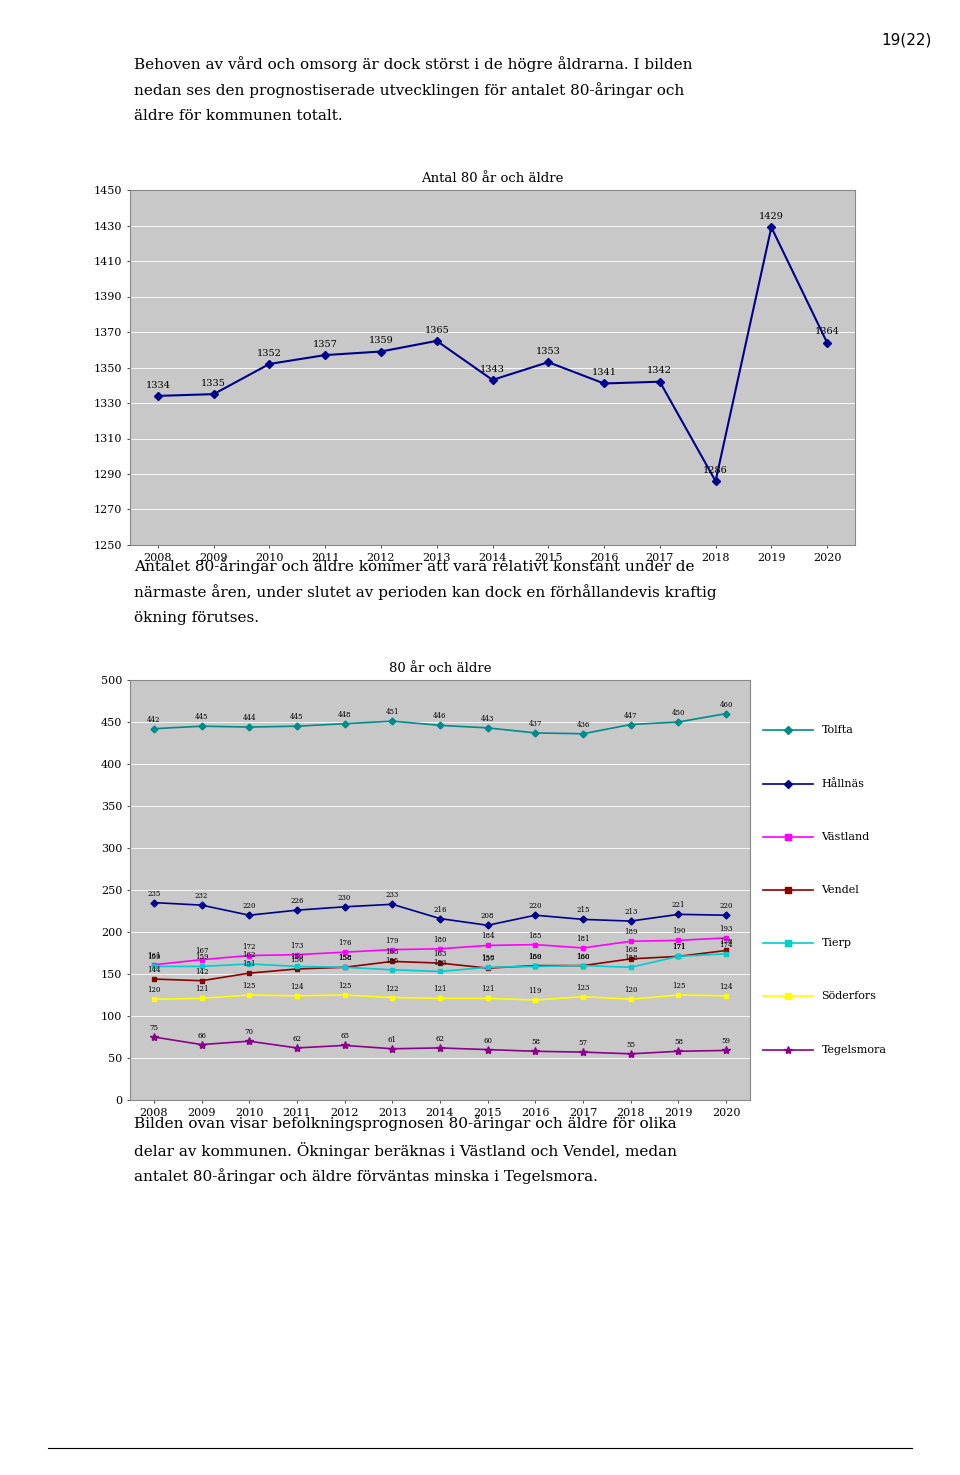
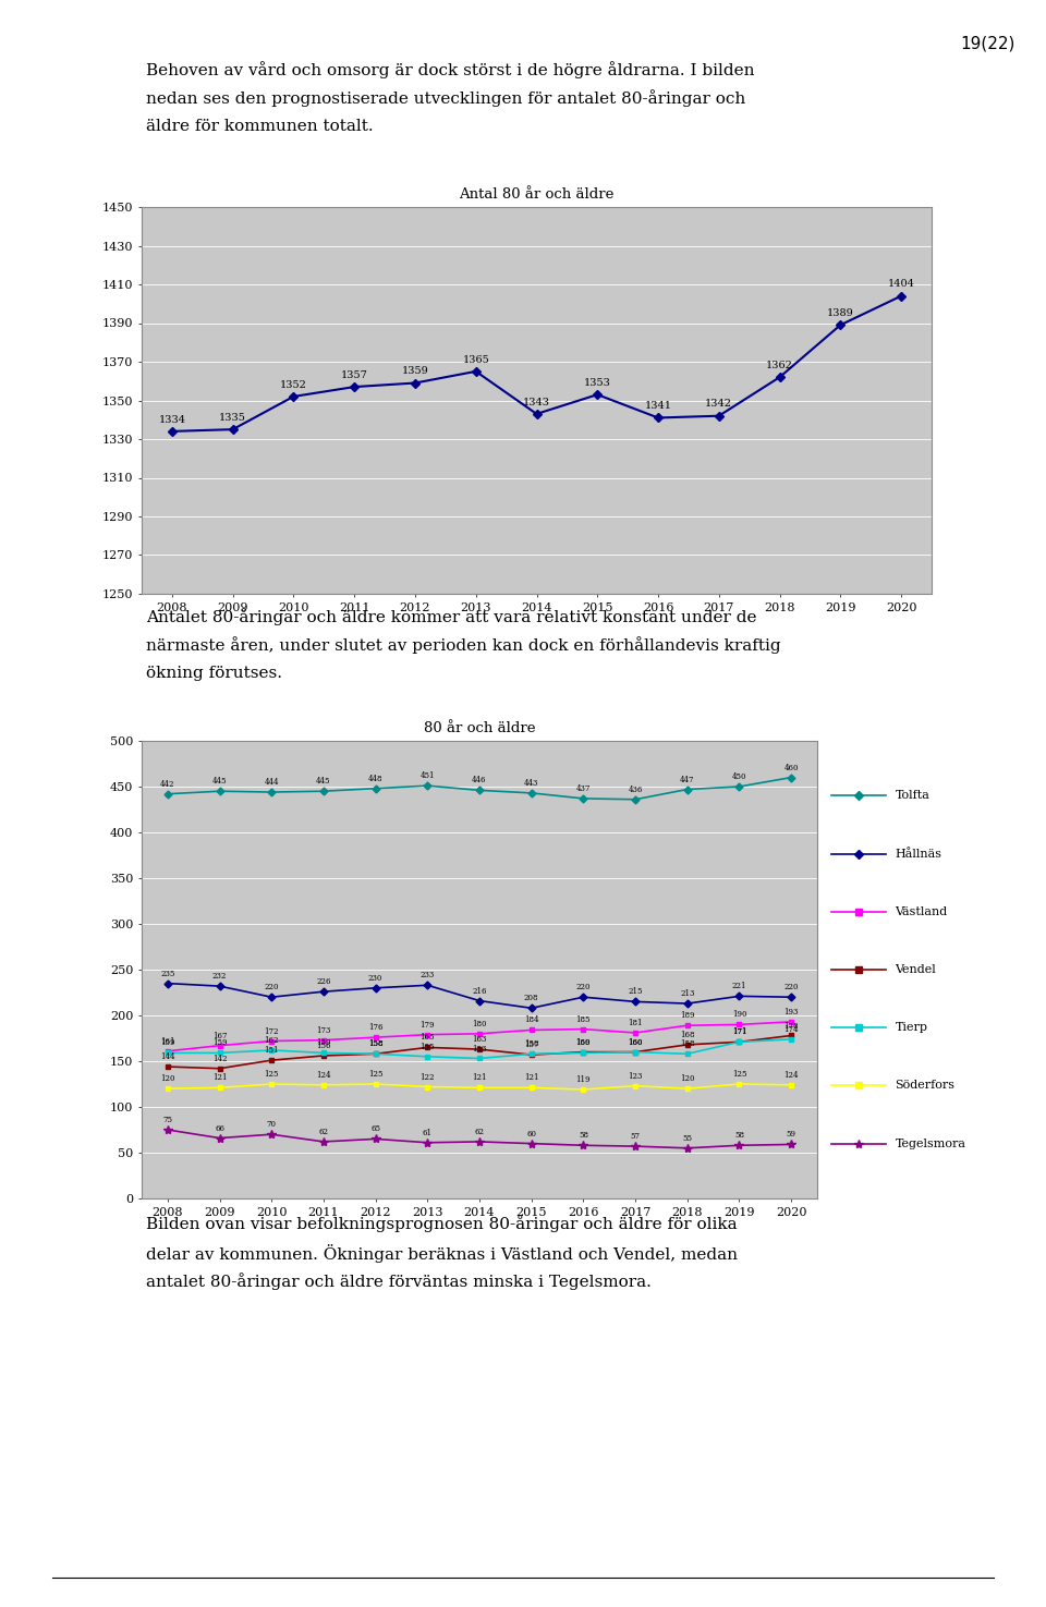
Antal 80 år och äldre/2018: 1286 -> 1362
Antal 80 år och äldre/2019: 1429 -> 1389
Antal 80 år och äldre/2020: 1364 -> 1404
